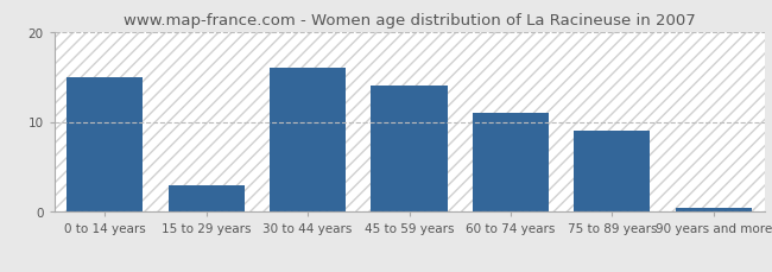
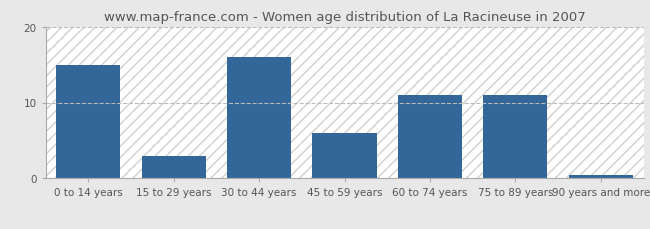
45 to 59 years: 14.0 -> 6.0
75 to 89 years: 9.0 -> 11.0
